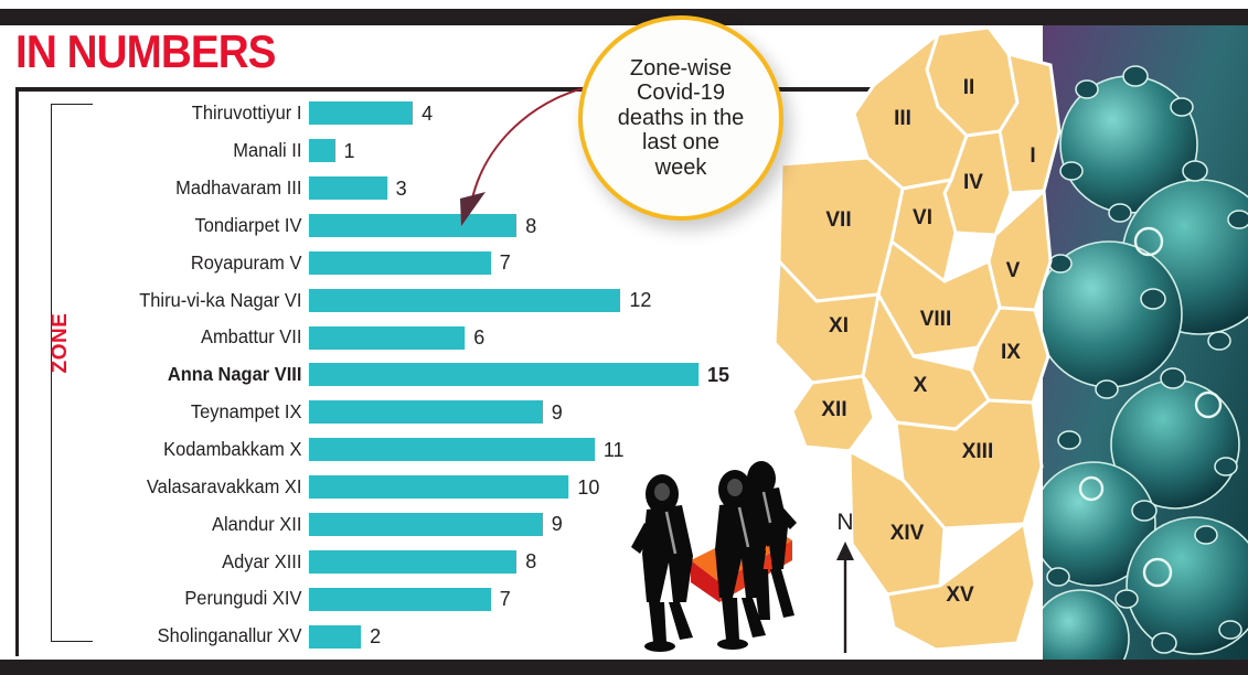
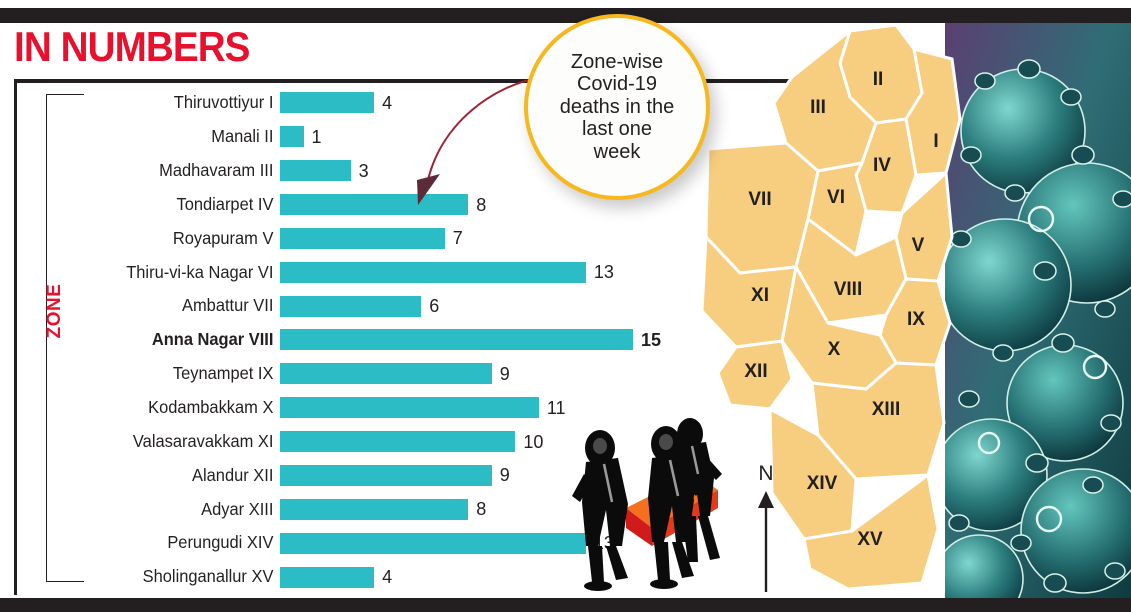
Thiru-vi-ka Nagar VI: 12 -> 13
Perungudi XIV: 7 -> 13
Sholinganallur XV: 2 -> 4
